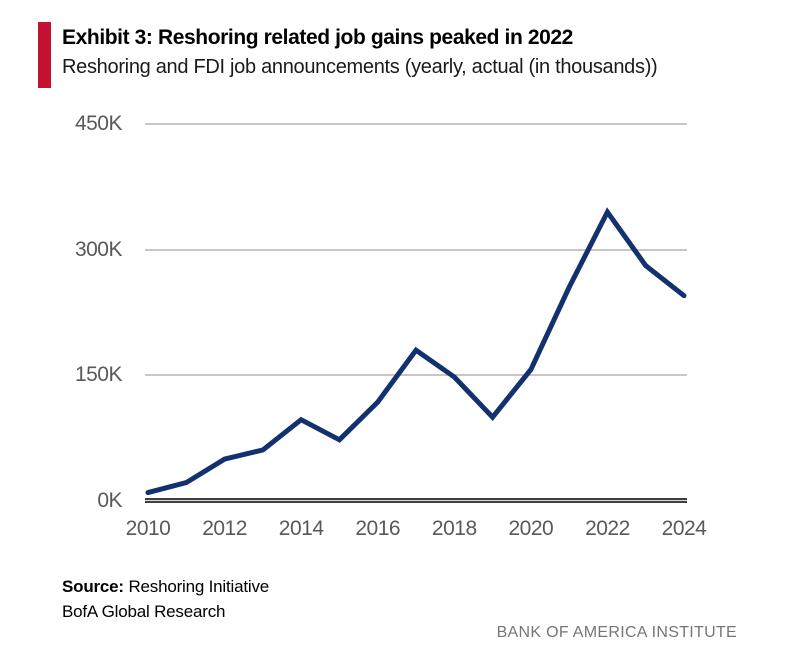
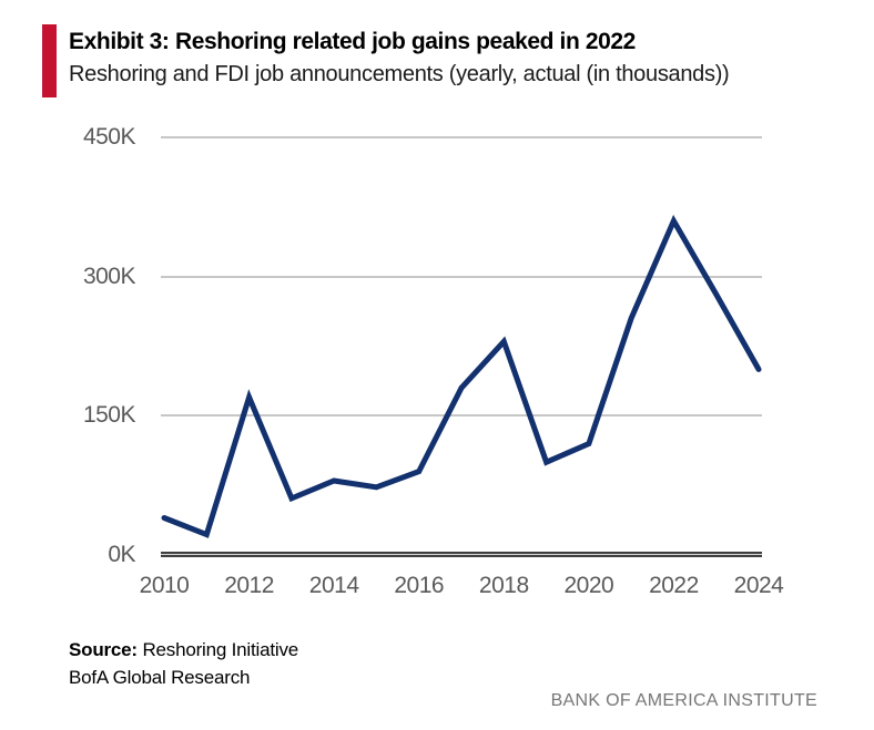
2010: 10K -> 40K
2012: 50K -> 170K
2014: 100K -> 80K
2016: 120K -> 90K
2018: 150K -> 230K
2020: 160K -> 120K
2022: 340K -> 360K
2024: 240K -> 200K
